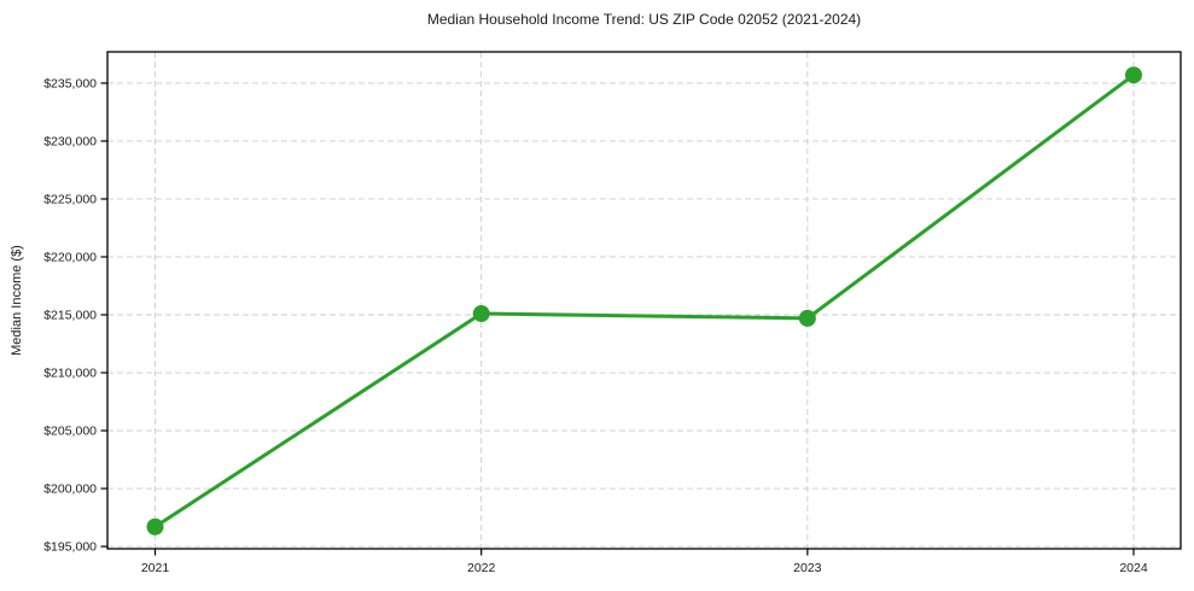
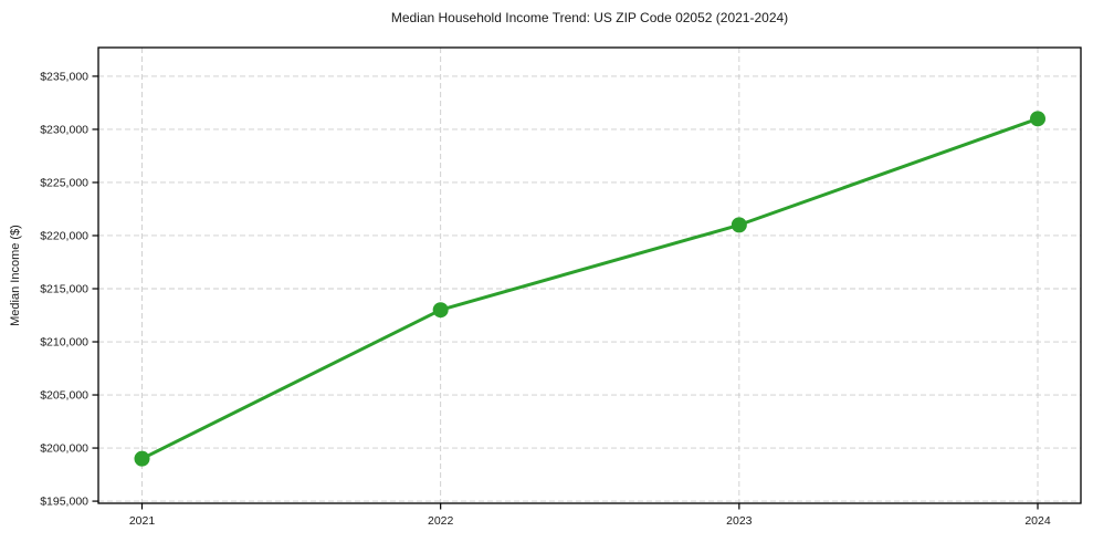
2021: $197000 -> $199000
2022: $215000 -> $213000
2023: $215000 -> $221000
2024: $236000 -> $231000
